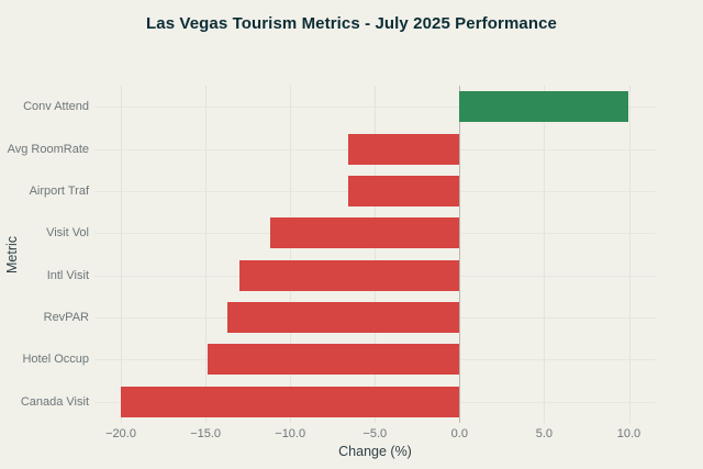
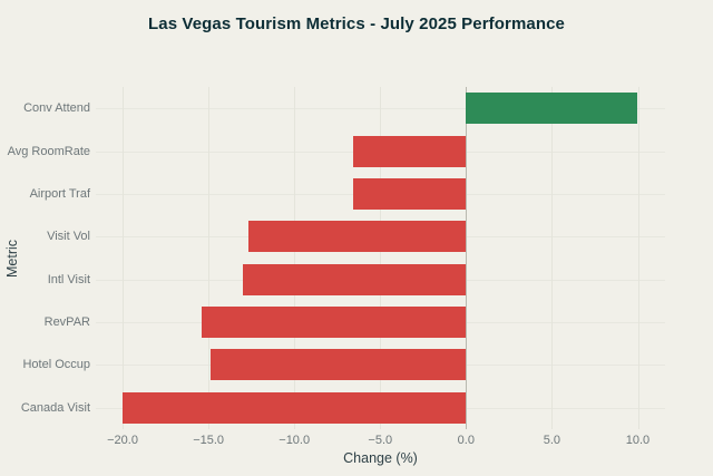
Visit Vol: -11.2 -> -12.7
RevPAR: -13.7 -> -15.4
